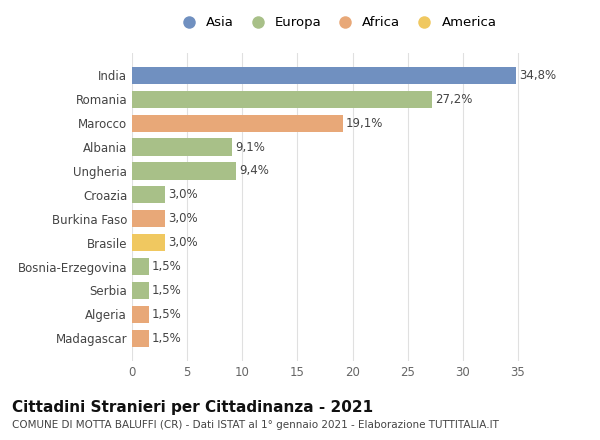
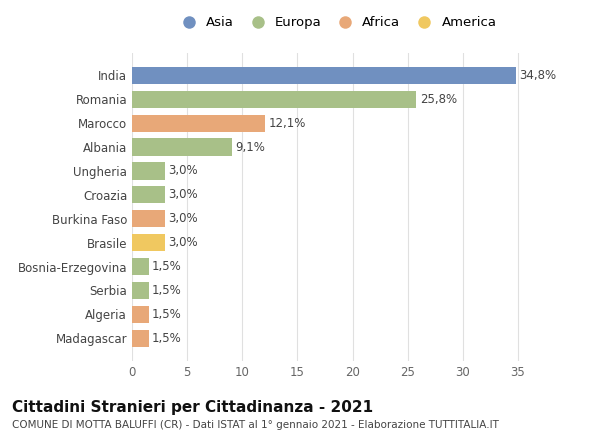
Romania: 27,2% -> 25,8%
Marocco: 19,1% -> 12,1%
Ungheria: 9,4% -> 3,0%
